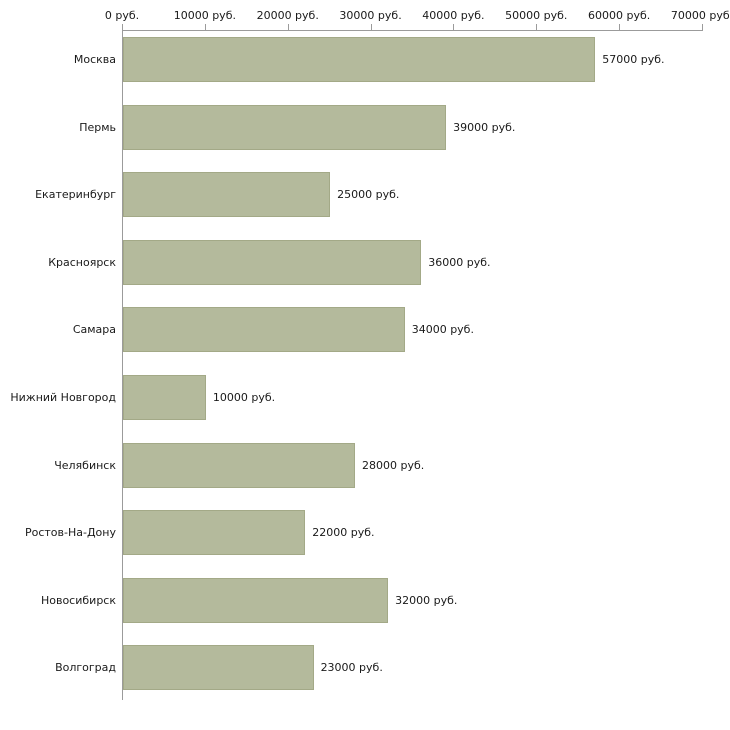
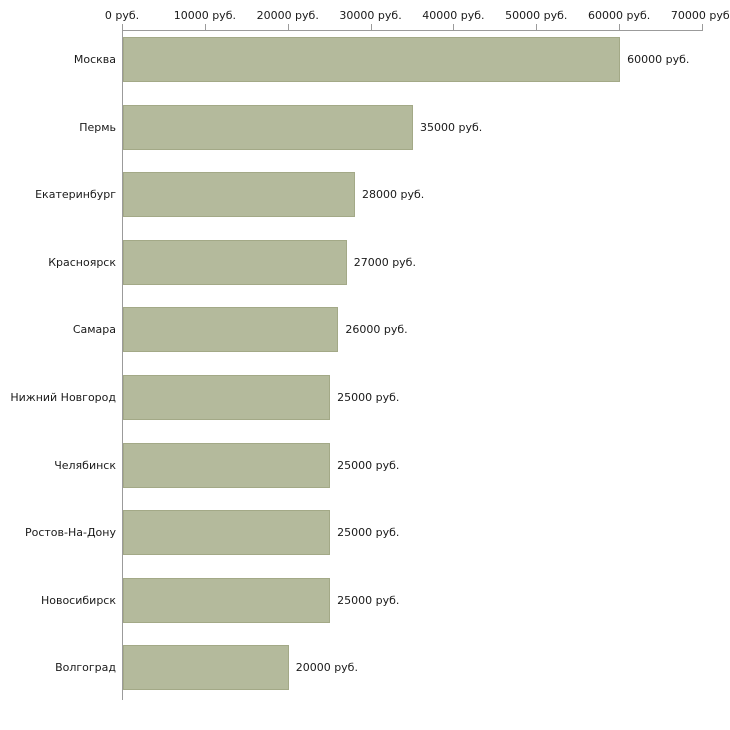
Москва: 57000 -> 60000
Пермь: 39000 -> 35000
Екатеринбург: 25000 -> 28000
Красноярск: 36000 -> 27000
Самара: 34000 -> 26000
Нижний Новгород: 10000 -> 25000
Челябинск: 28000 -> 25000
Ростов-На-Дону: 22000 -> 25000
Новосибирск: 32000 -> 25000
Волгоград: 23000 -> 20000
